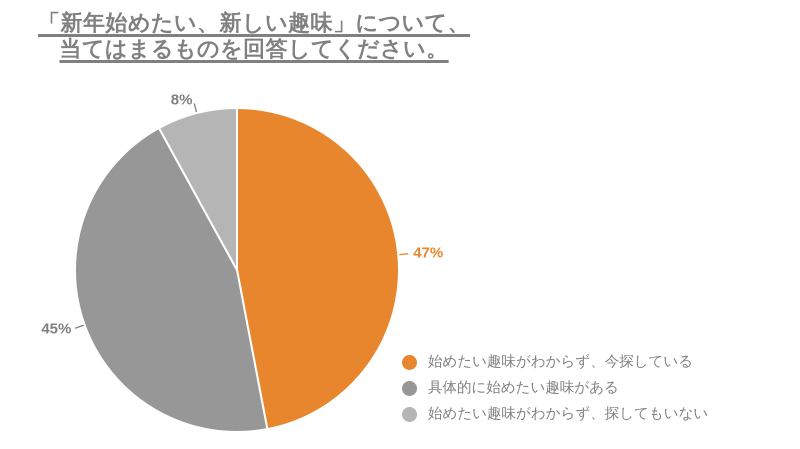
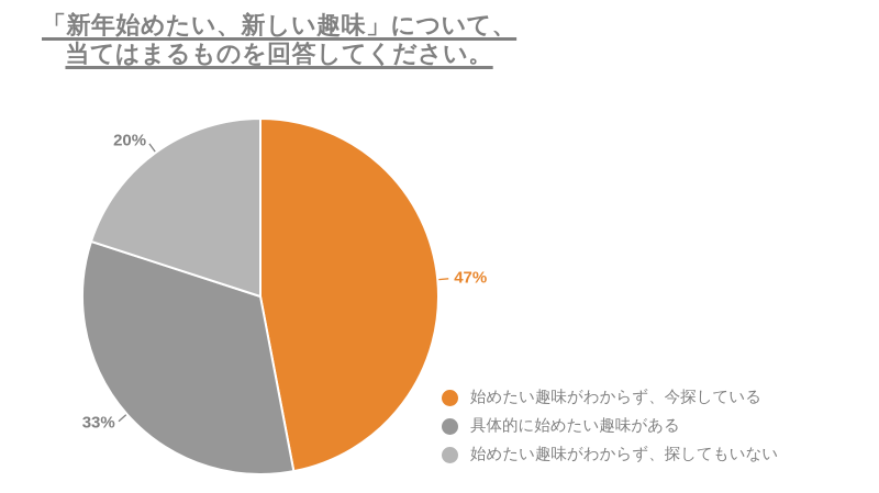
具体的に始めたい趣味がある: 45% -> 33%
始めたい趣味がわからず、探してもいない: 8% -> 20%
